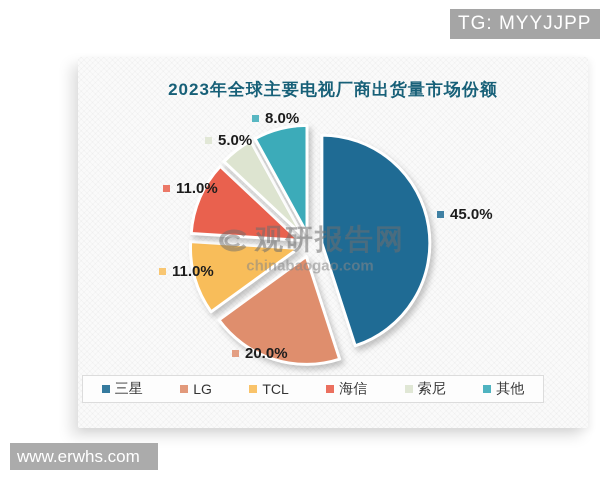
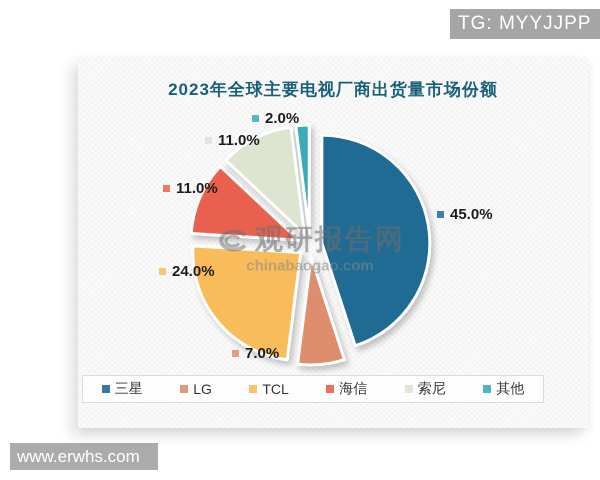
LG: 20.0% -> 7.0%
TCL: 11.0% -> 24.0%
索尼: 5.0% -> 11.0%
其他: 8.0% -> 2.0%
